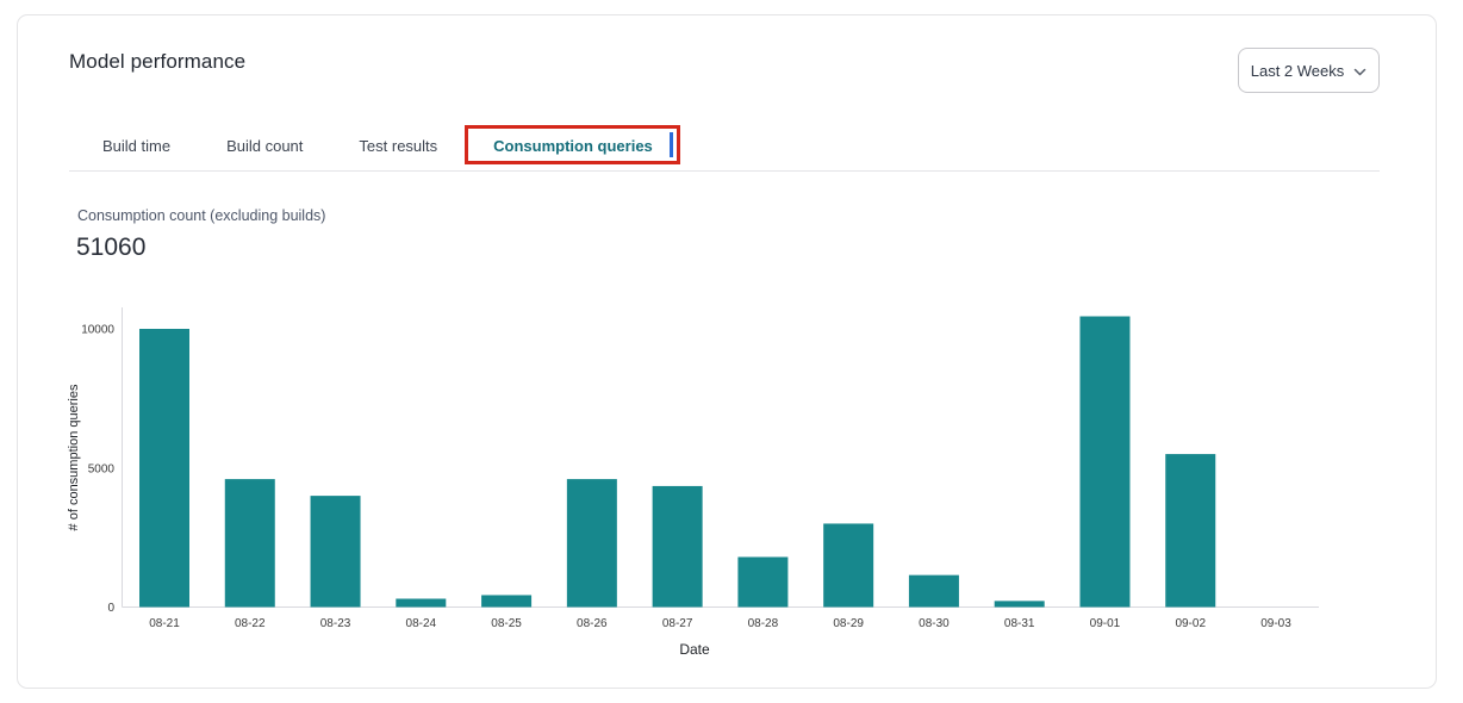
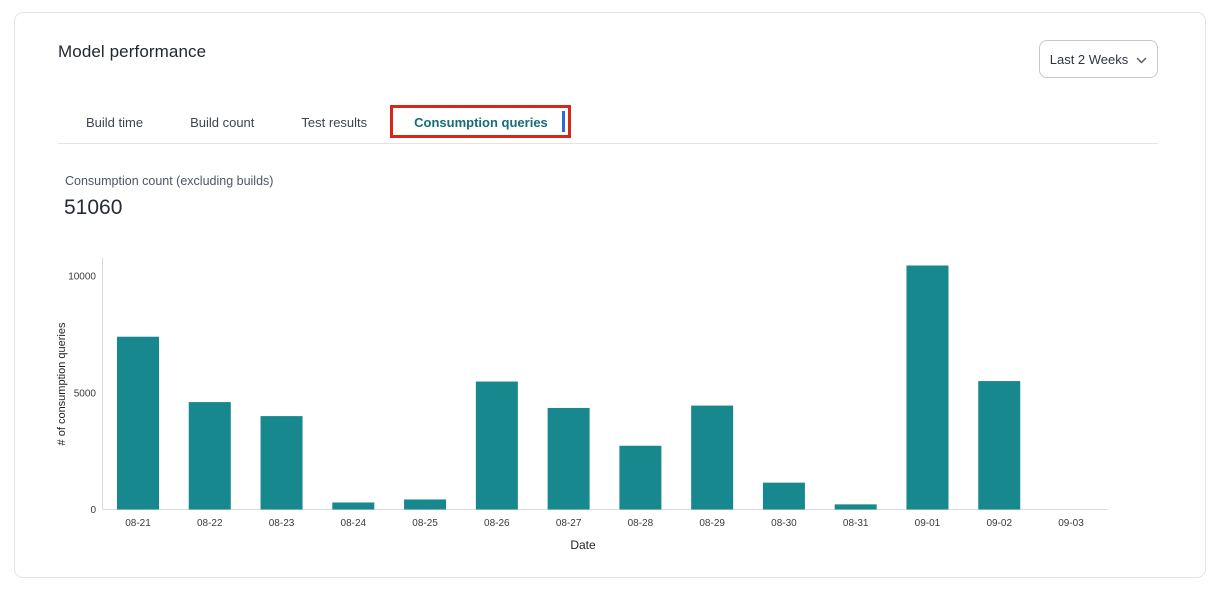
08-21: 10000 -> 7400
08-26: 4600 -> 5500
08-28: 1800 -> 2700
08-29: 3000 -> 4400
